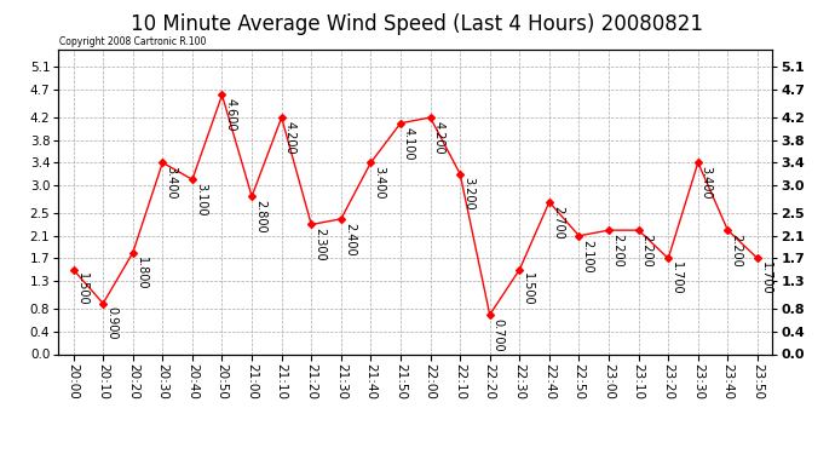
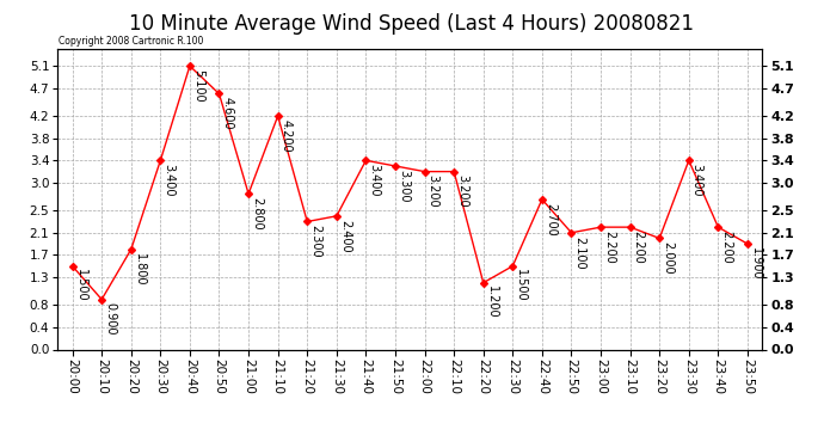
20:40: 3.100 -> 5.100
21:50: 4.100 -> 3.300
22:00: 4.200 -> 3.200
22:20: 0.700 -> 1.200
23:20: 1.700 -> 2.000
23:50: 1.700 -> 1.900
